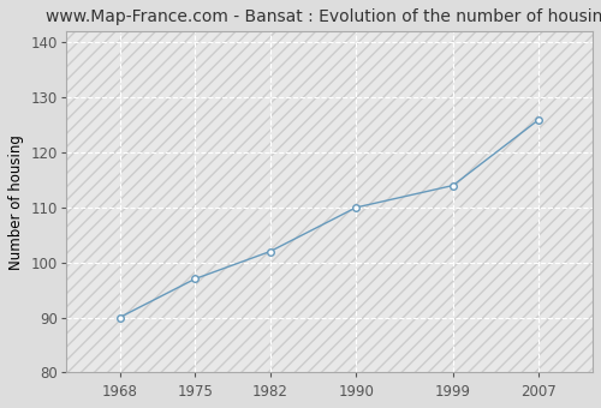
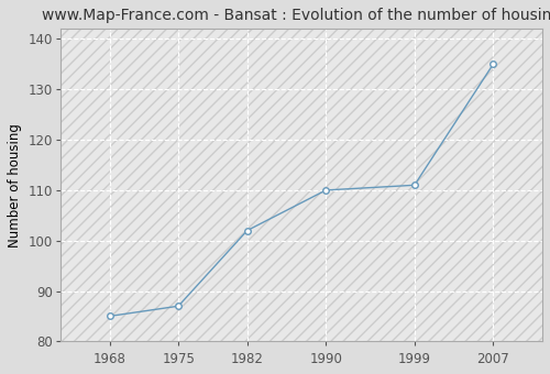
1968: 90 -> 85
1975: 97 -> 87
1999: 114 -> 111
2007: 126 -> 135
